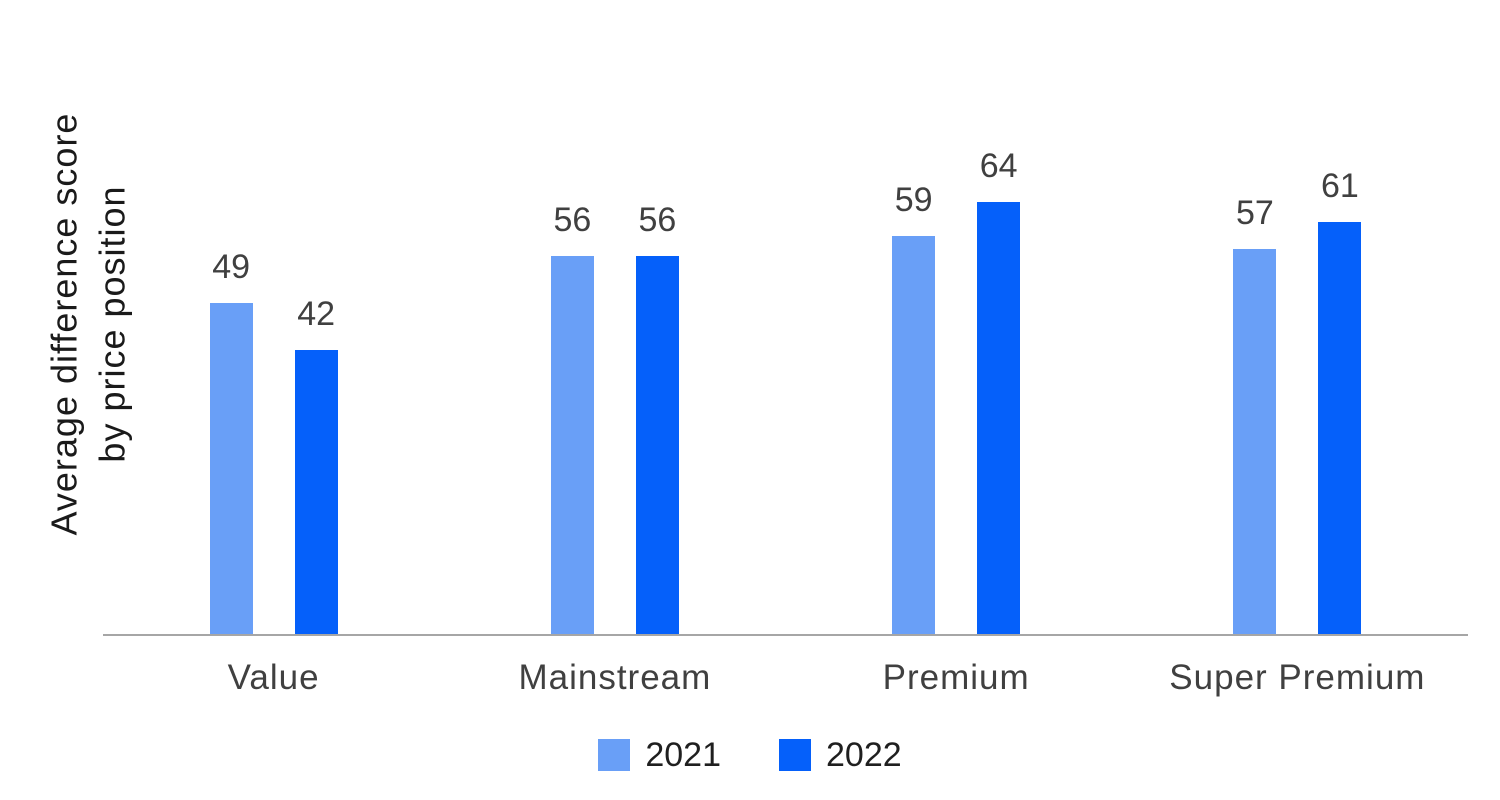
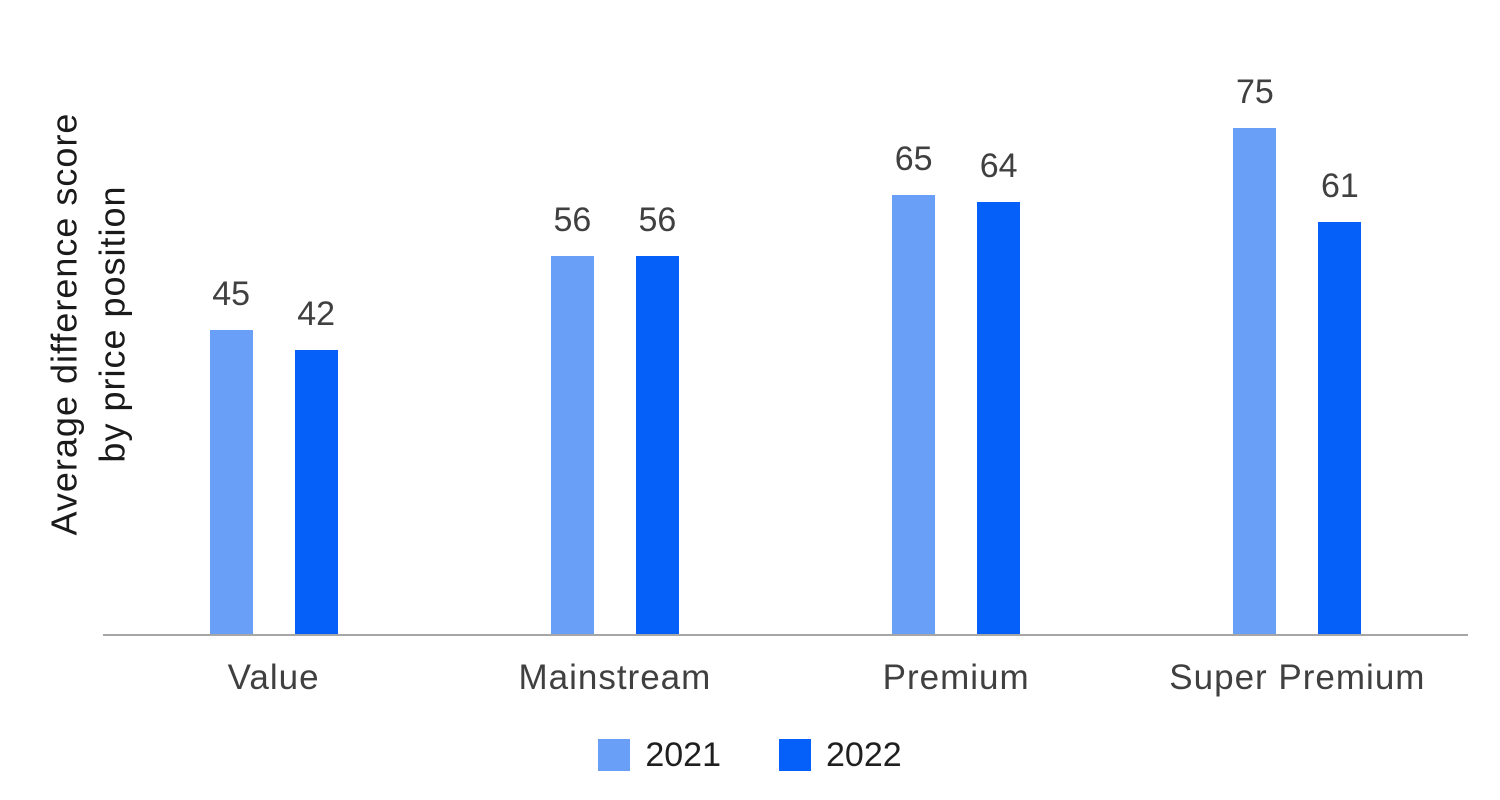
2021/Value: 49 -> 45
2021/Premium: 59 -> 65
2021/Super Premium: 57 -> 75
